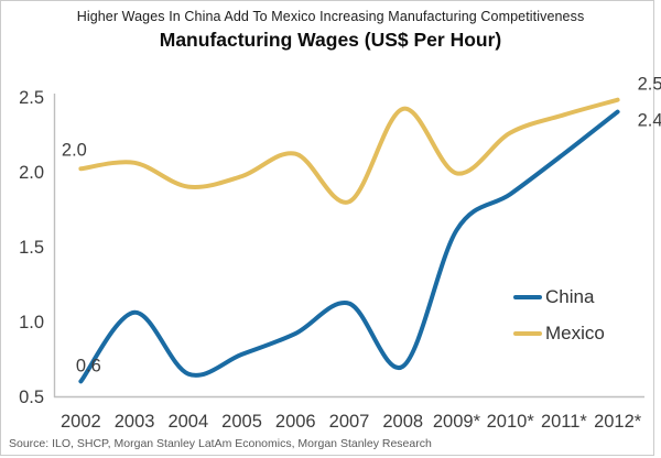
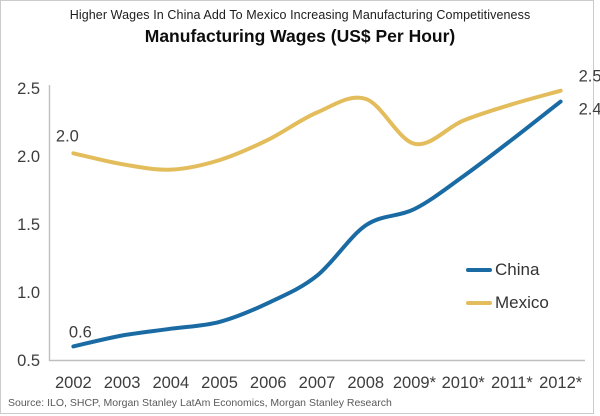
China/2003: 1.06 -> 0.68
Mexico/2003: 2.06 -> 1.94
China/2004: 0.65 -> 0.73
Mexico/2007: 1.80 -> 2.32
China/2008: 0.70 -> 1.49
Mexico/2009*: 1.99 -> 2.09
